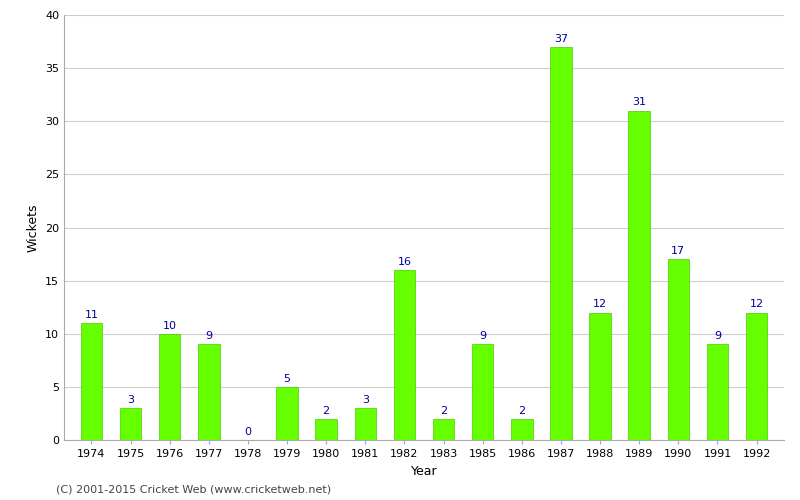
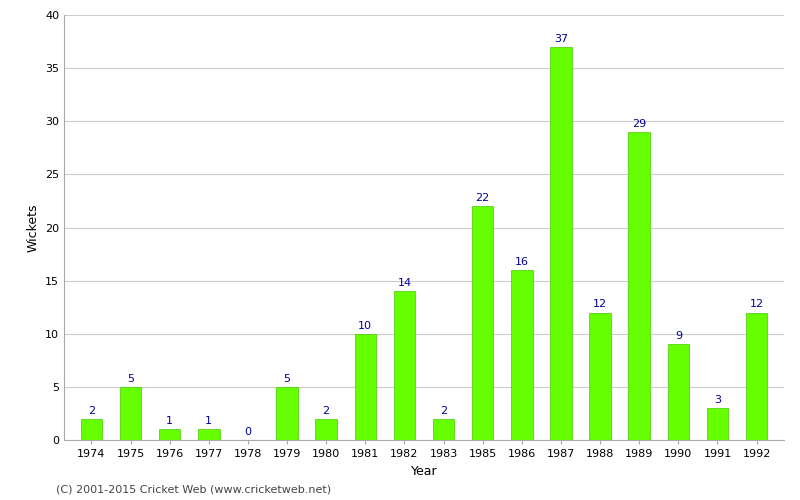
1974: 11 -> 2
1975: 3 -> 5
1976: 10 -> 1
1977: 9 -> 1
1981: 3 -> 10
1982: 16 -> 14
1985: 9 -> 22
1986: 2 -> 16
1989: 31 -> 29
1990: 17 -> 9
1991: 9 -> 3
